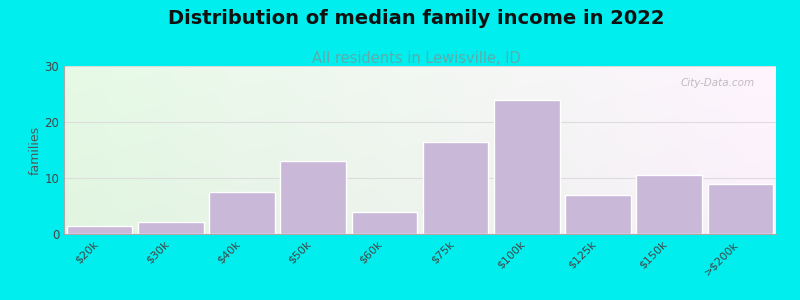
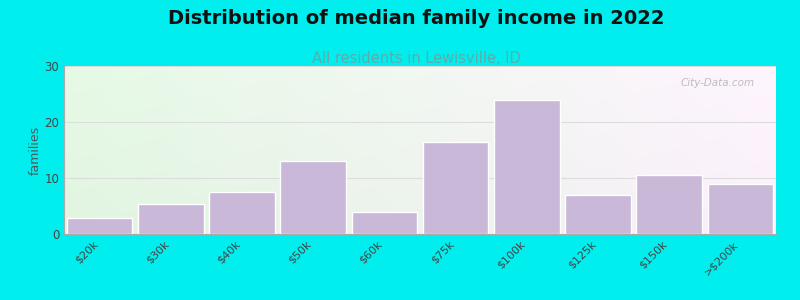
$20k: 1.5 -> 2.8
$30k: 2.2 -> 5.4
